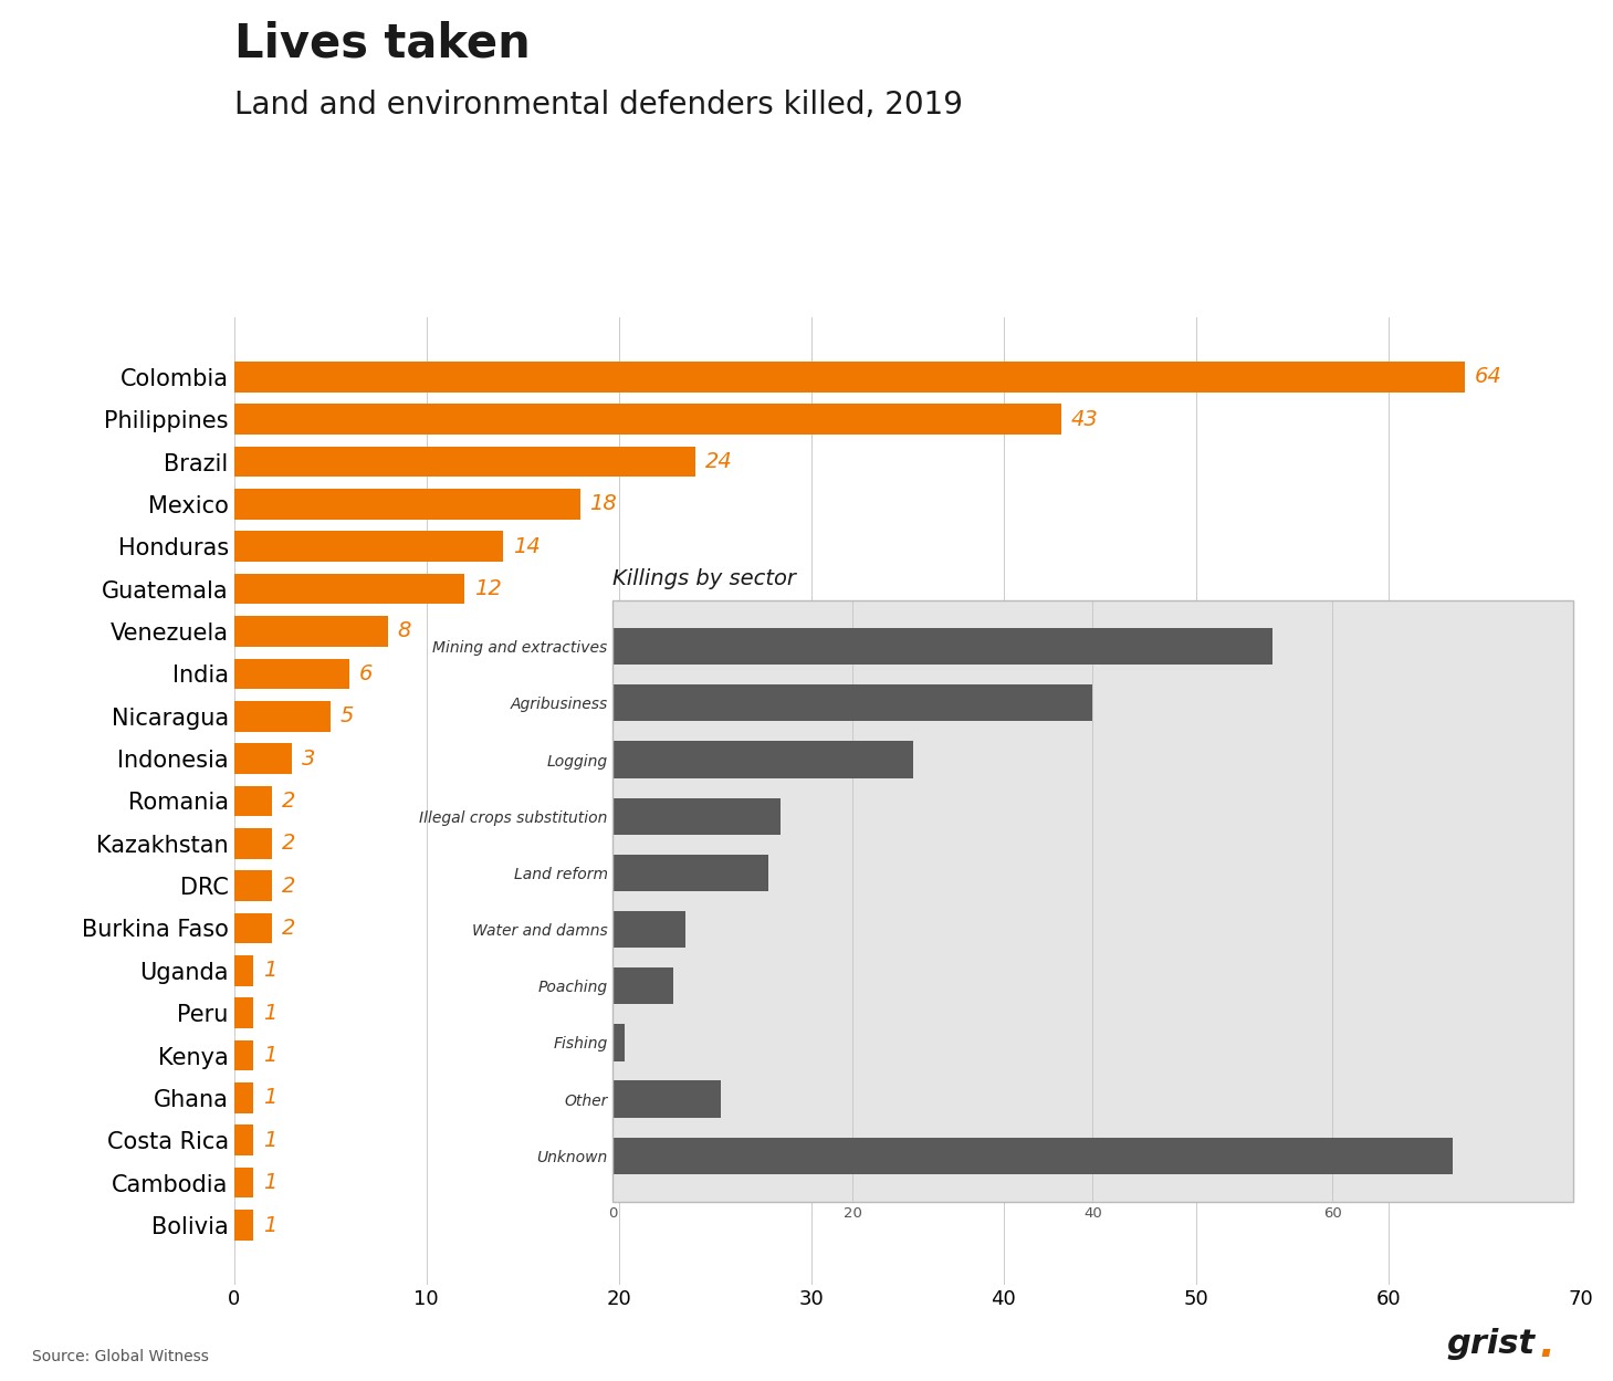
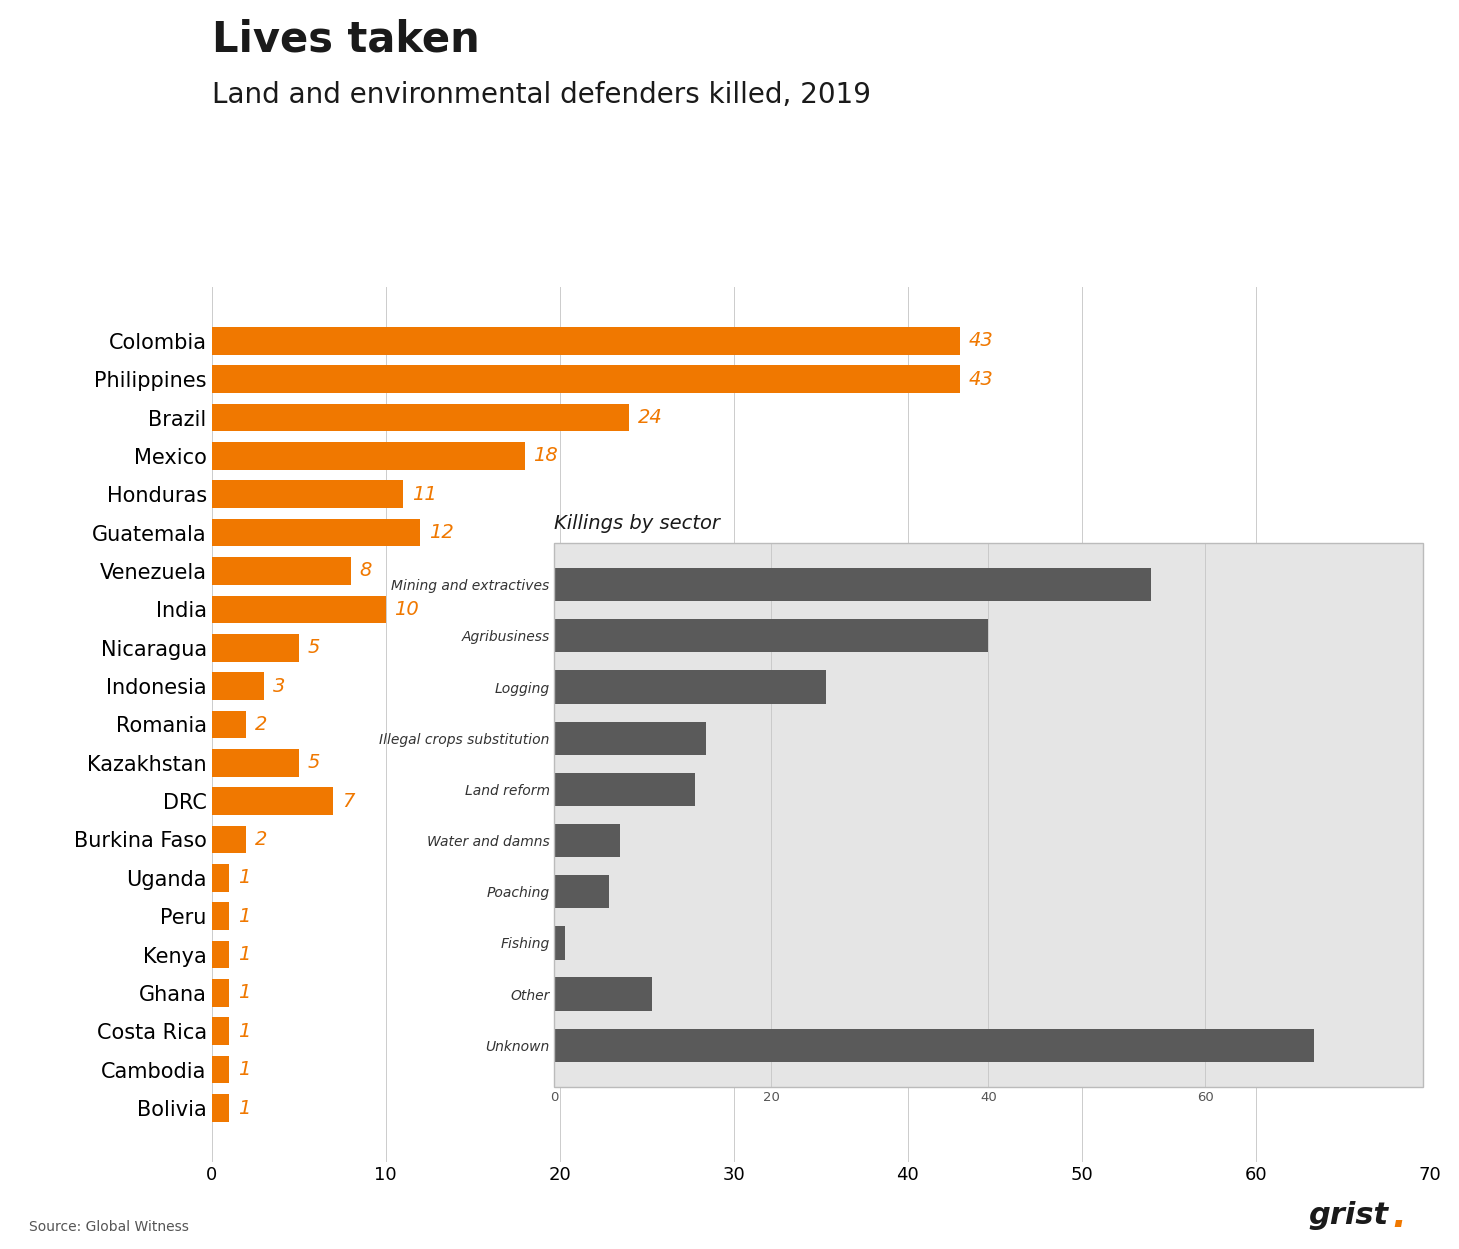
Colombia: 64 -> 43
Honduras: 14 -> 11
India: 6 -> 10
Kazakhstan: 2 -> 5
DRC: 2 -> 7
